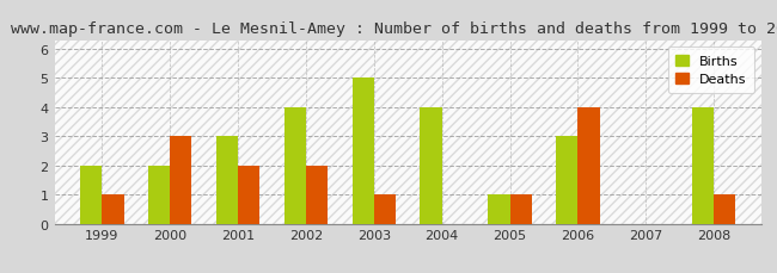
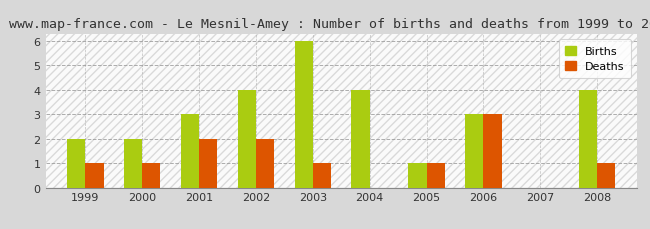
Deaths/2000: 3 -> 1
Births/2003: 5 -> 6
Deaths/2006: 4 -> 3
